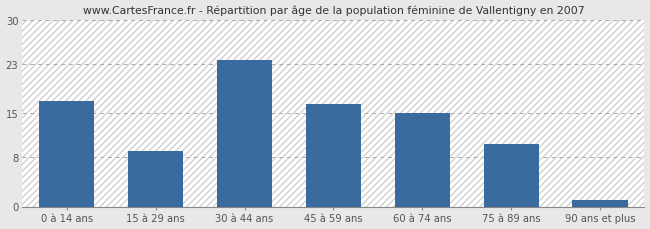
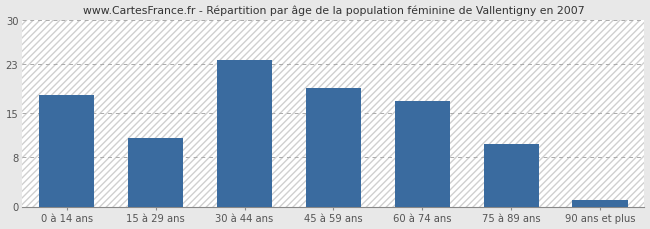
0 à 14 ans: 17.0 -> 18.0
15 à 29 ans: 9.0 -> 11.0
45 à 59 ans: 16.5 -> 19.0
60 à 74 ans: 15.0 -> 17.0
